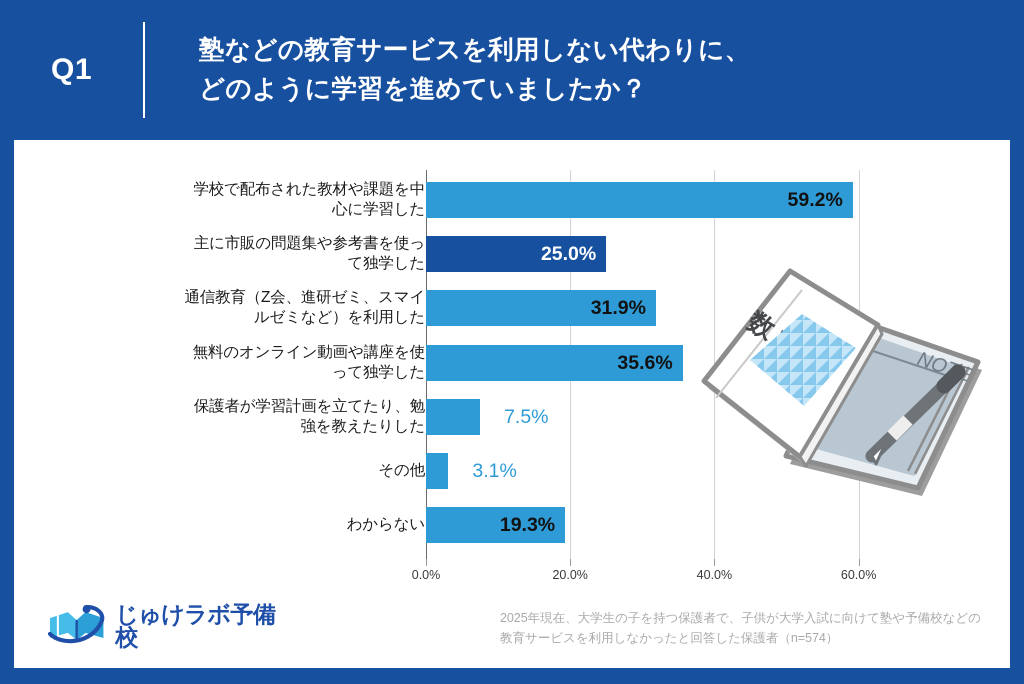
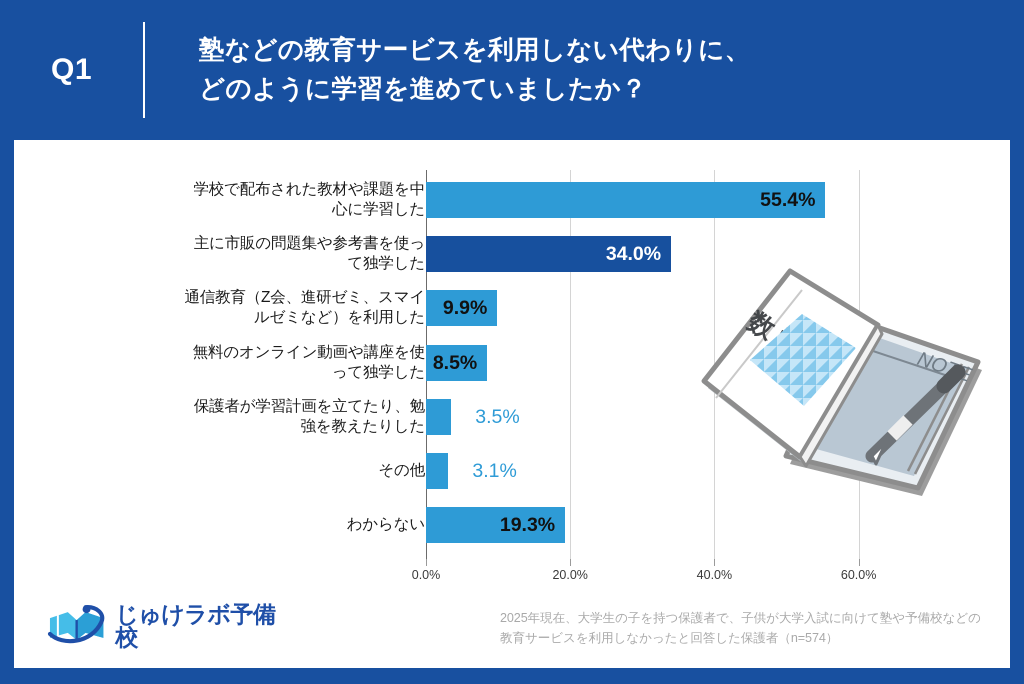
学校で配布された教材や課題を中 心に学習した: 59.2% -> 55.4%
主に市販の問題集や参考書を使っ て独学した: 25.0% -> 34.0%
通信教育（Z会、進研ゼミ、スマイ ルゼミなど）を利用した: 31.9% -> 9.9%
無料のオンライン動画や講座を使 って独学した: 35.6% -> 8.5%
保護者が学習計画を立てたり、勉 強を教えたりした: 7.5% -> 3.5%
